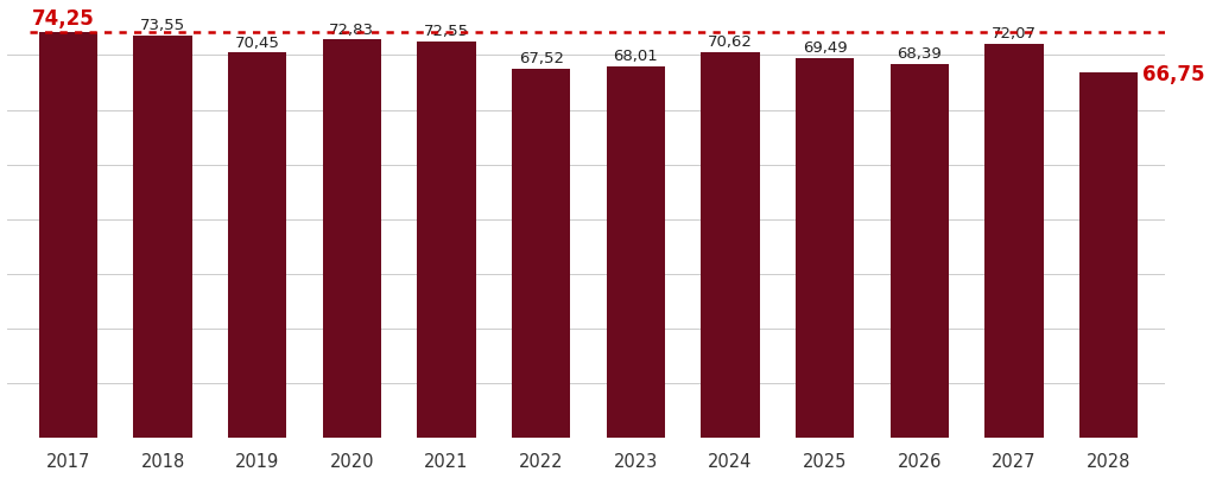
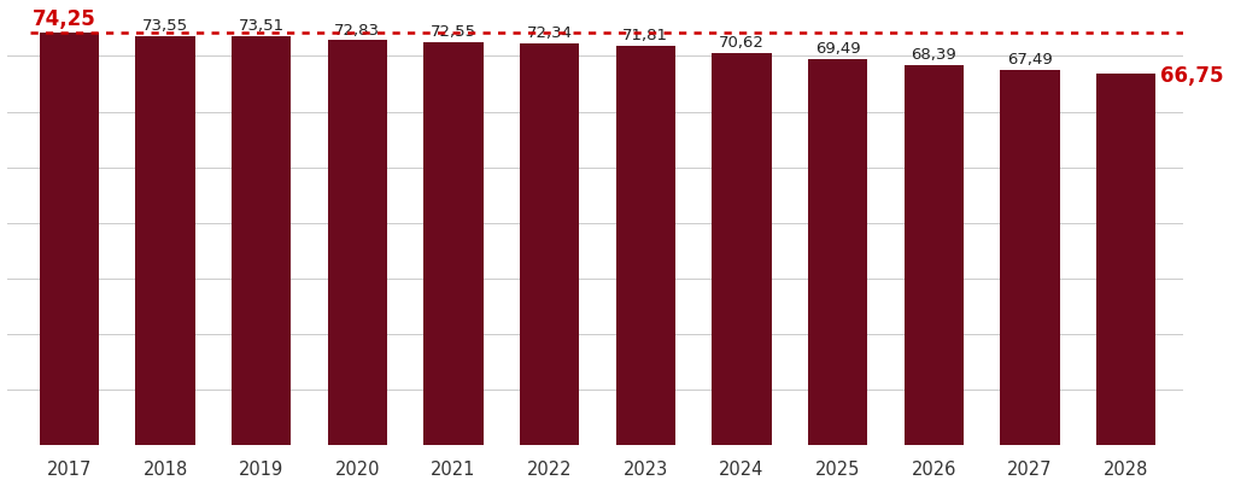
2019: 70,45 -> 73,51
2022: 67,52 -> 72,34
2023: 68,01 -> 71,81
2027: 72,07 -> 67,49
